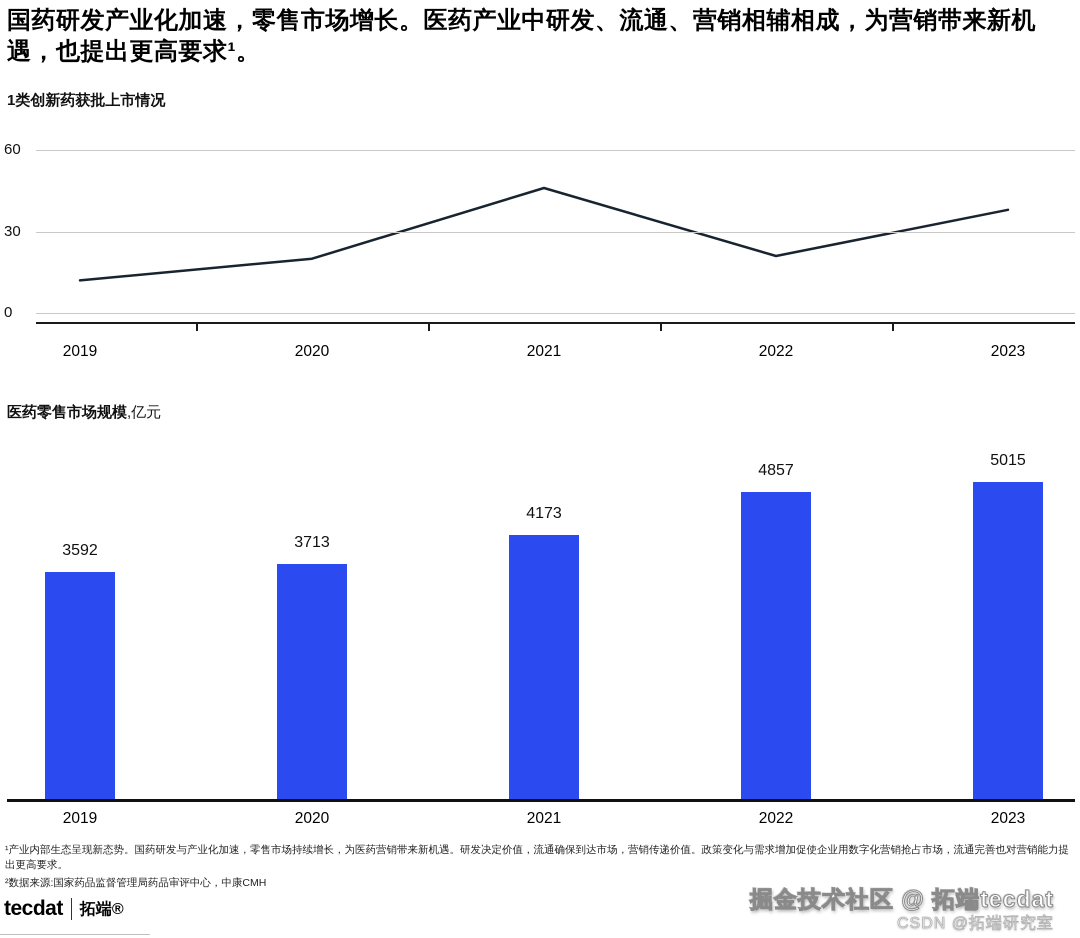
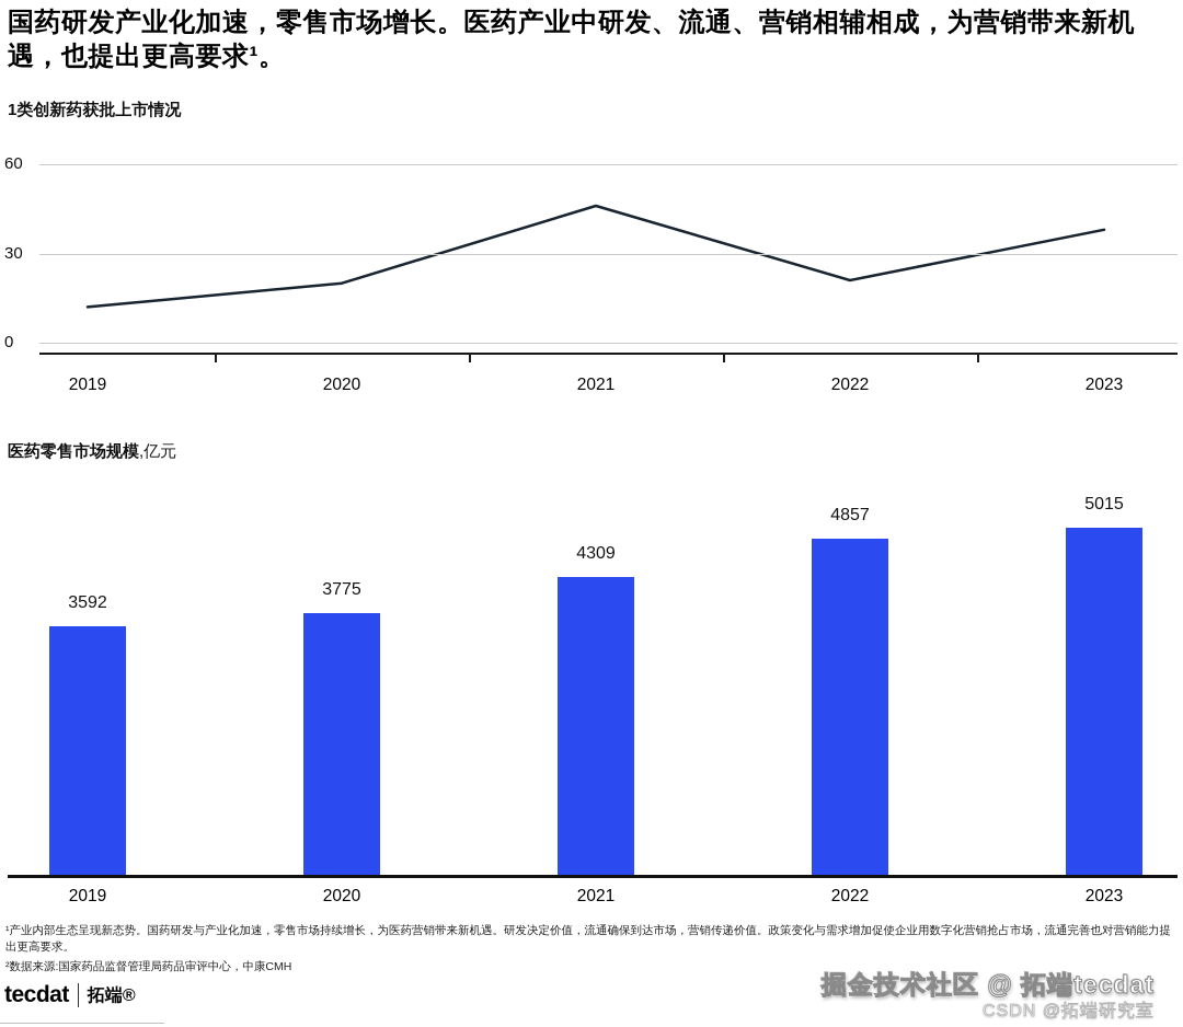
医药零售市场规模/2020: 3713 -> 3775
医药零售市场规模/2021: 4173 -> 4309
